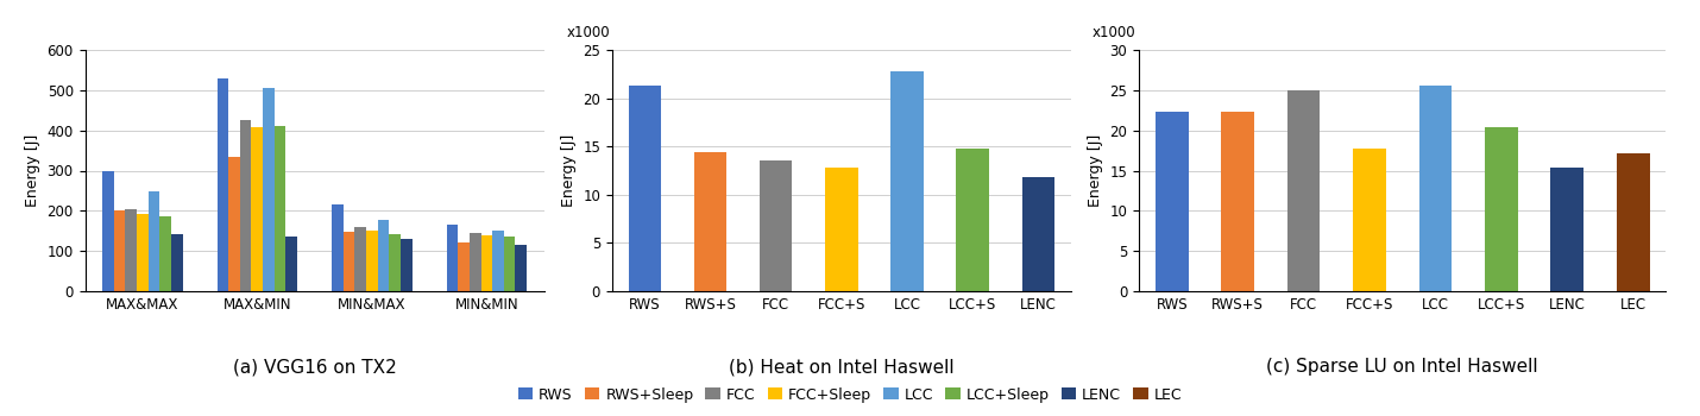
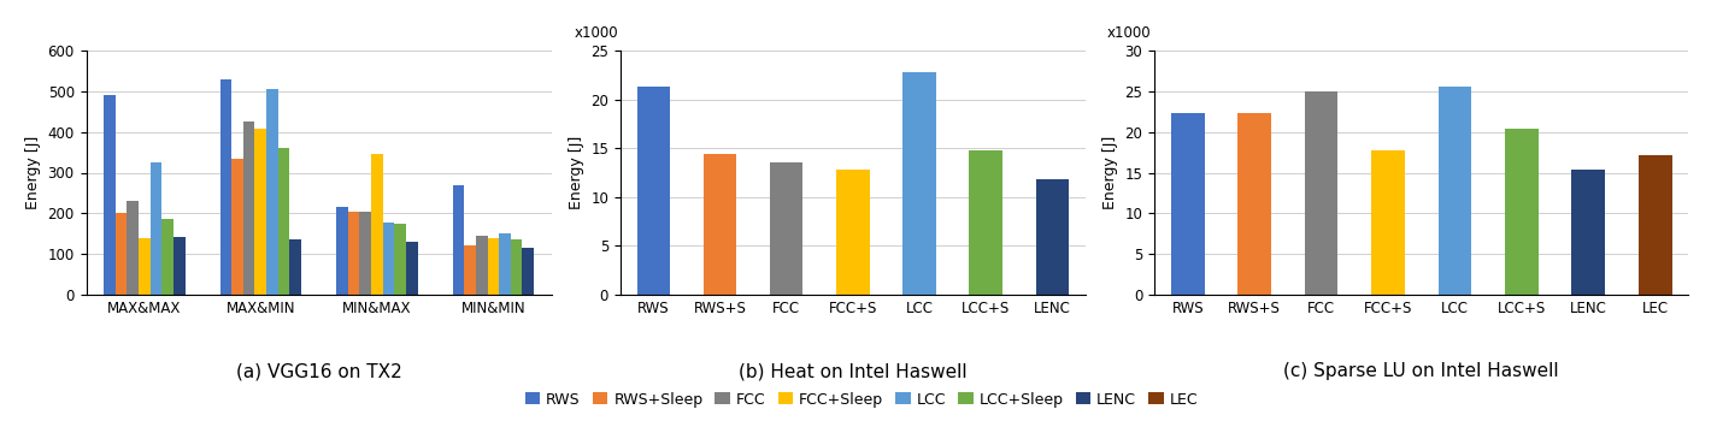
RWS/MAX&MAX: 298 -> 490
FCC/MAX&MAX: 204 -> 230
FCC+Sleep/MAX&MAX: 193 -> 140
LCC/MAX&MAX: 248 -> 325
LCC+Sleep/MAX&MIN: 411 -> 360
RWS+Sleep/MIN&MAX: 147 -> 205
FCC/MIN&MAX: 160 -> 205
FCC+Sleep/MIN&MAX: 150 -> 345
LCC+Sleep/MIN&MAX: 143 -> 175
RWS/MIN&MIN: 165 -> 270
